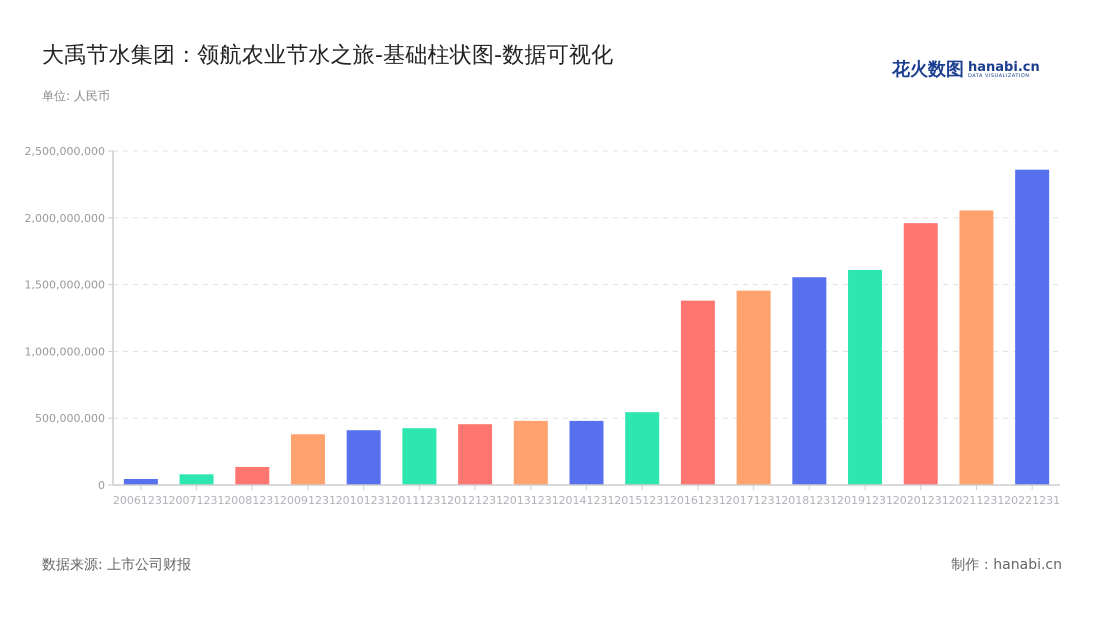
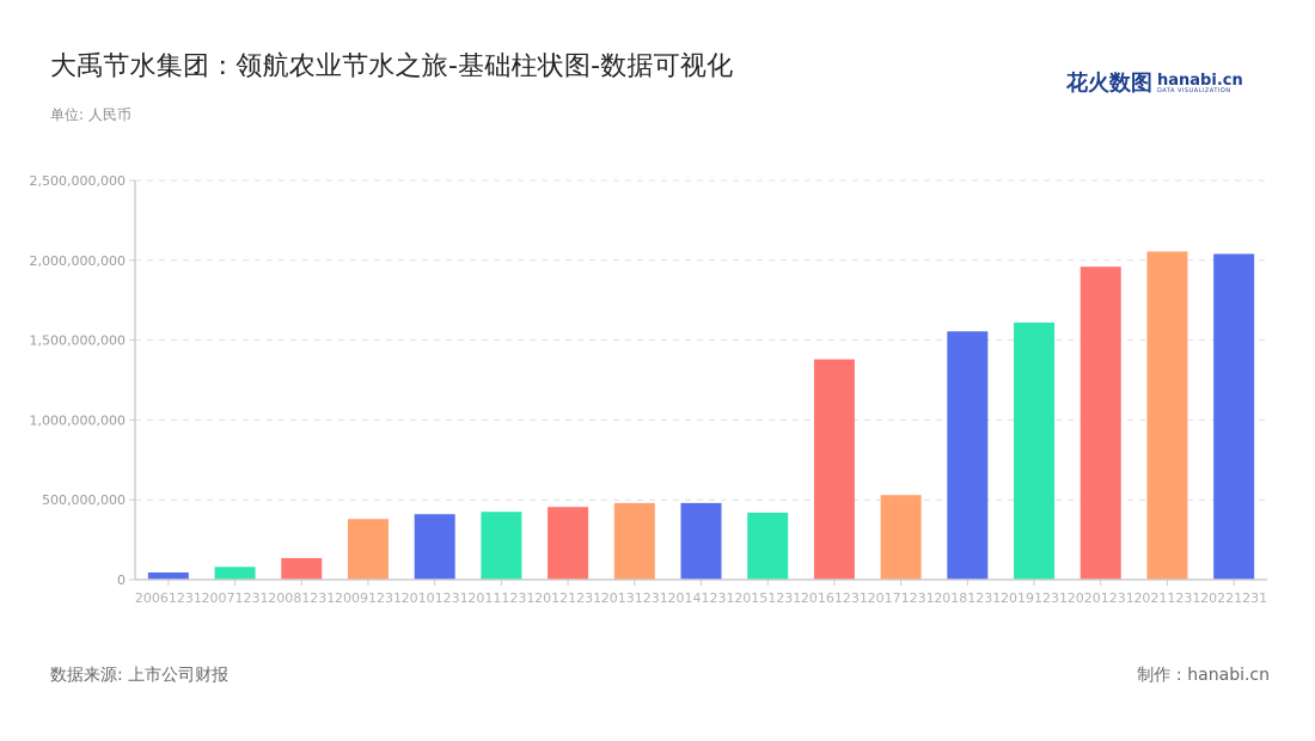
20151231: 540000000 -> 420000000
20171231: 1460000000 -> 530000000
20221231: 2360000000 -> 2040000000
